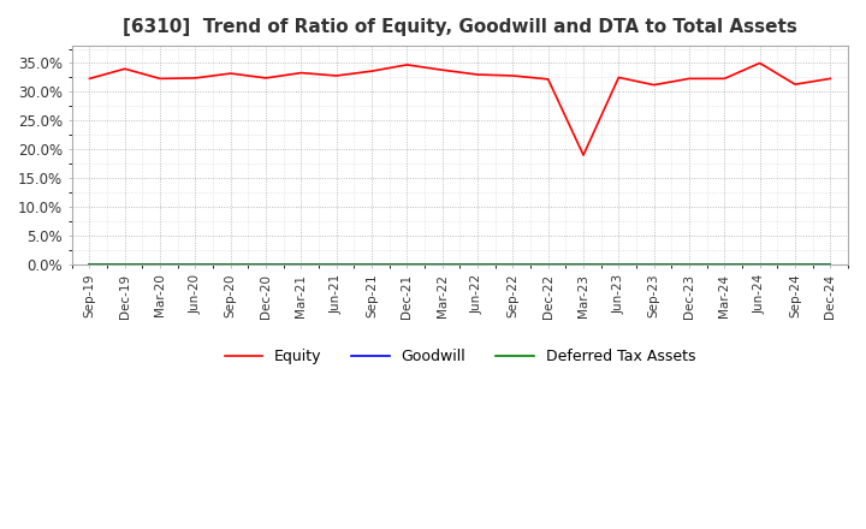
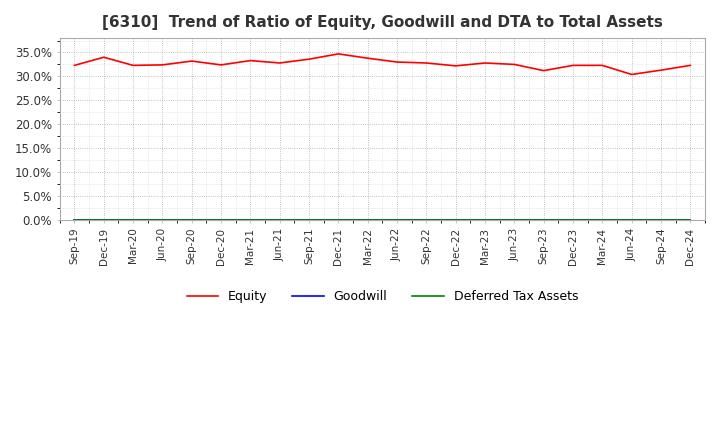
Equity/Mar-23: 19.0% -> 32.8%
Equity/Jun-24: 35.0% -> 30.4%
